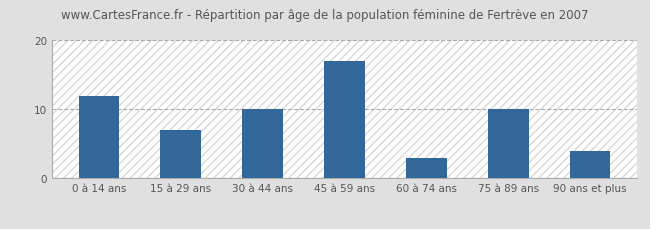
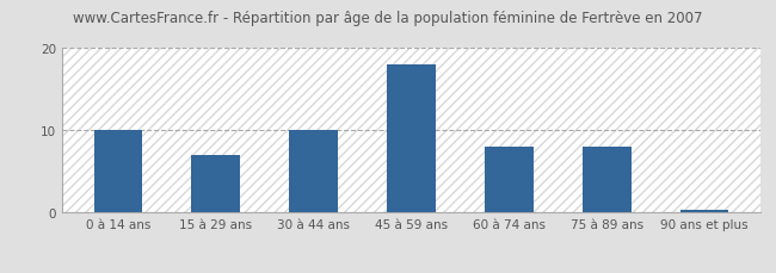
0 à 14 ans: 12.0 -> 10.0
45 à 59 ans: 17.0 -> 18.0
60 à 74 ans: 3.0 -> 8.0
75 à 89 ans: 10.0 -> 8.0
90 ans et plus: 4.0 -> 0.3
